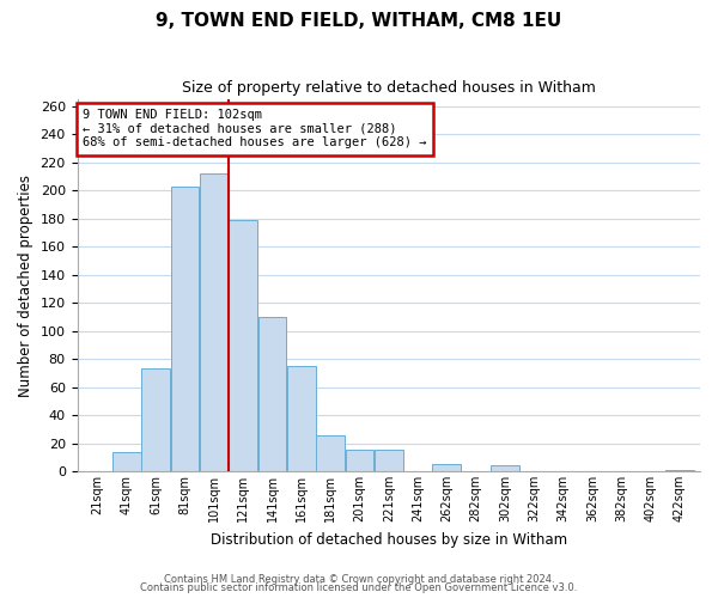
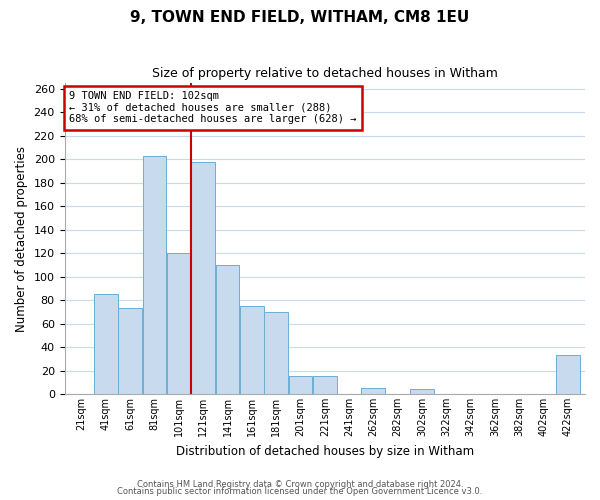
41sqm: 14 -> 85
101sqm: 212 -> 120
121sqm: 179 -> 198
181sqm: 26 -> 70
422sqm: 1 -> 33
